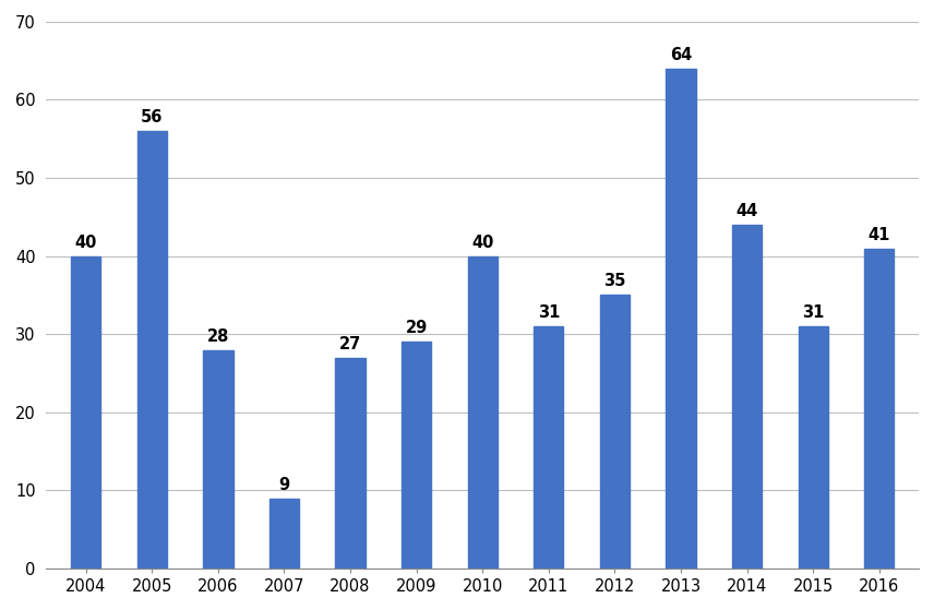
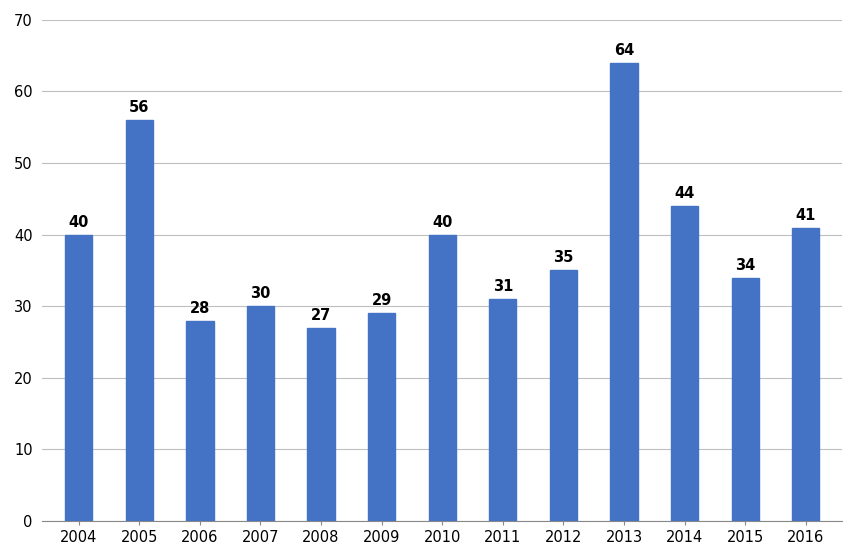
2007: 9 -> 30
2015: 31 -> 34
